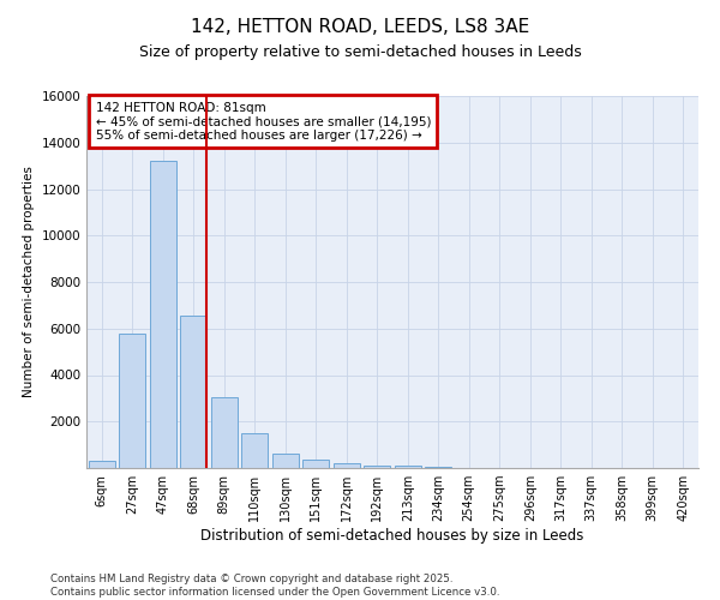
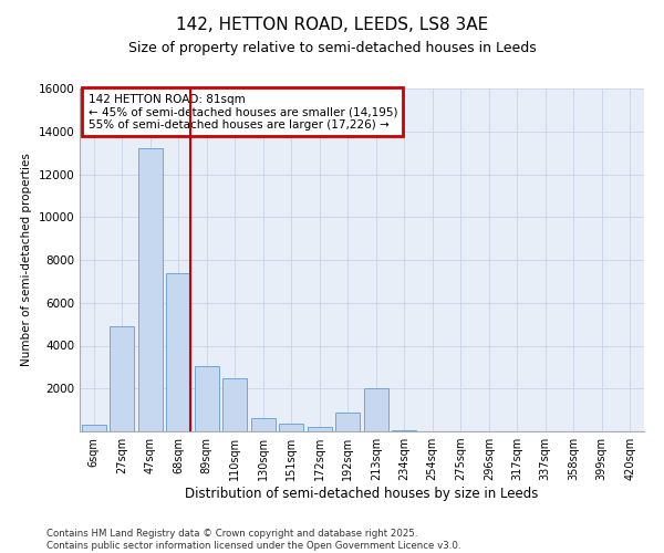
27sqm: 5800 -> 4900
68sqm: 6600 -> 7400
110sqm: 1500 -> 2500
192sqm: 100 -> 900
213sqm: 100 -> 2000
